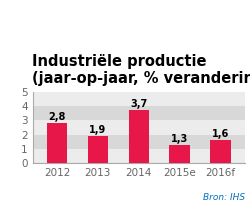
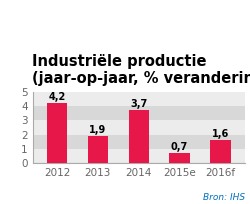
2012: 2,8 -> 4,2
2015e: 1,3 -> 0,7
